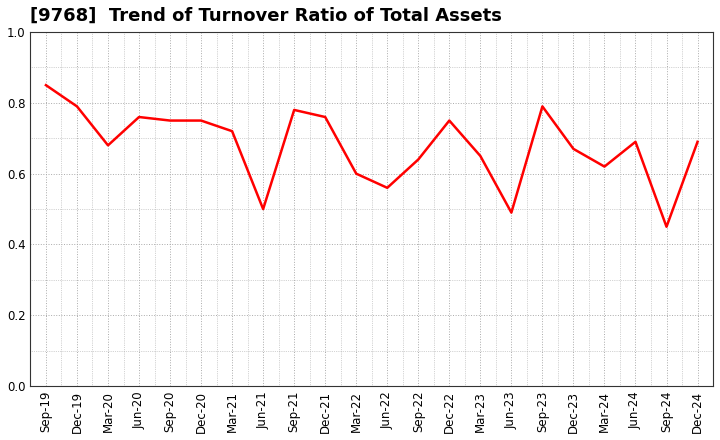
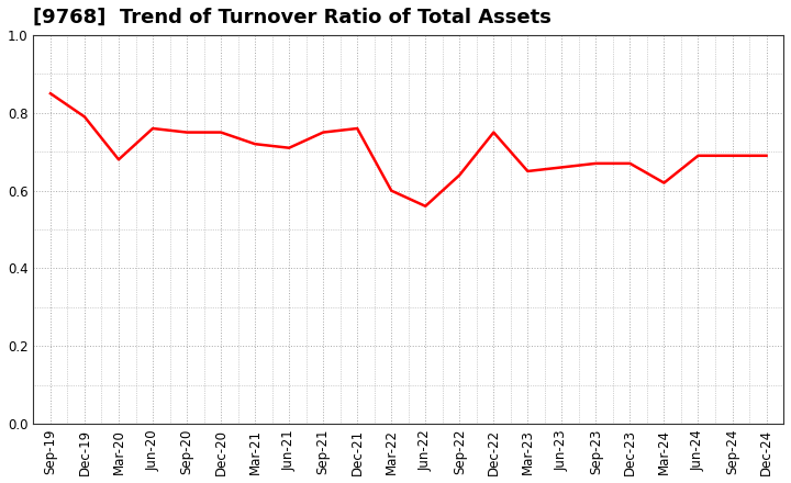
Jun-21: 0.50 -> 0.71
Sep-21: 0.78 -> 0.75
Jun-23: 0.49 -> 0.66
Sep-23: 0.79 -> 0.67
Sep-24: 0.45 -> 0.69
